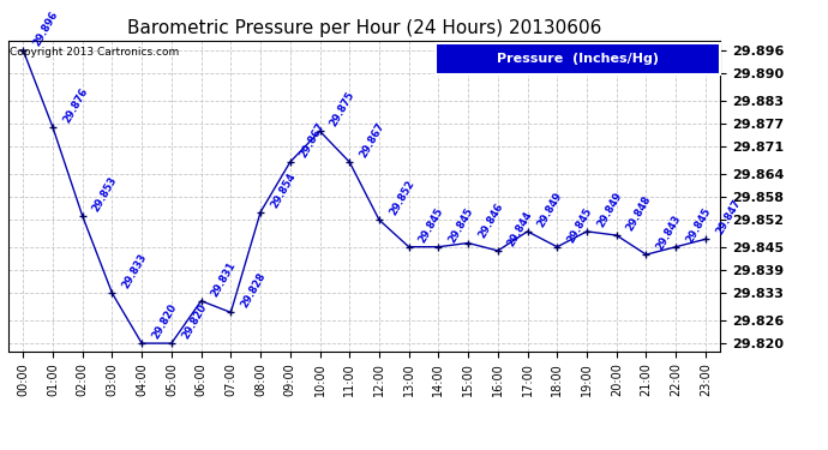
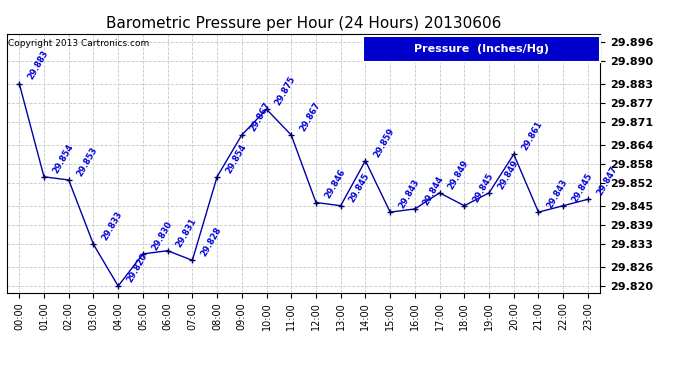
00:00: 29.896 -> 29.883
01:00: 29.876 -> 29.854
05:00: 29.820 -> 29.830
12:00: 29.852 -> 29.846
14:00: 29.845 -> 29.859
15:00: 29.846 -> 29.843
20:00: 29.848 -> 29.861
